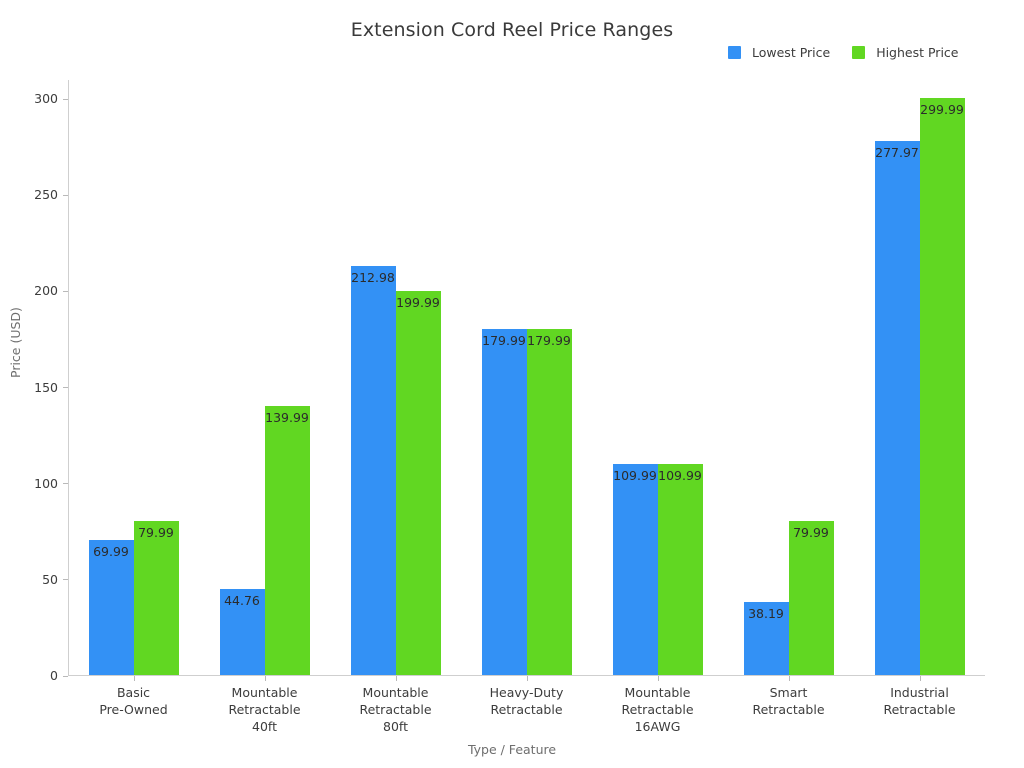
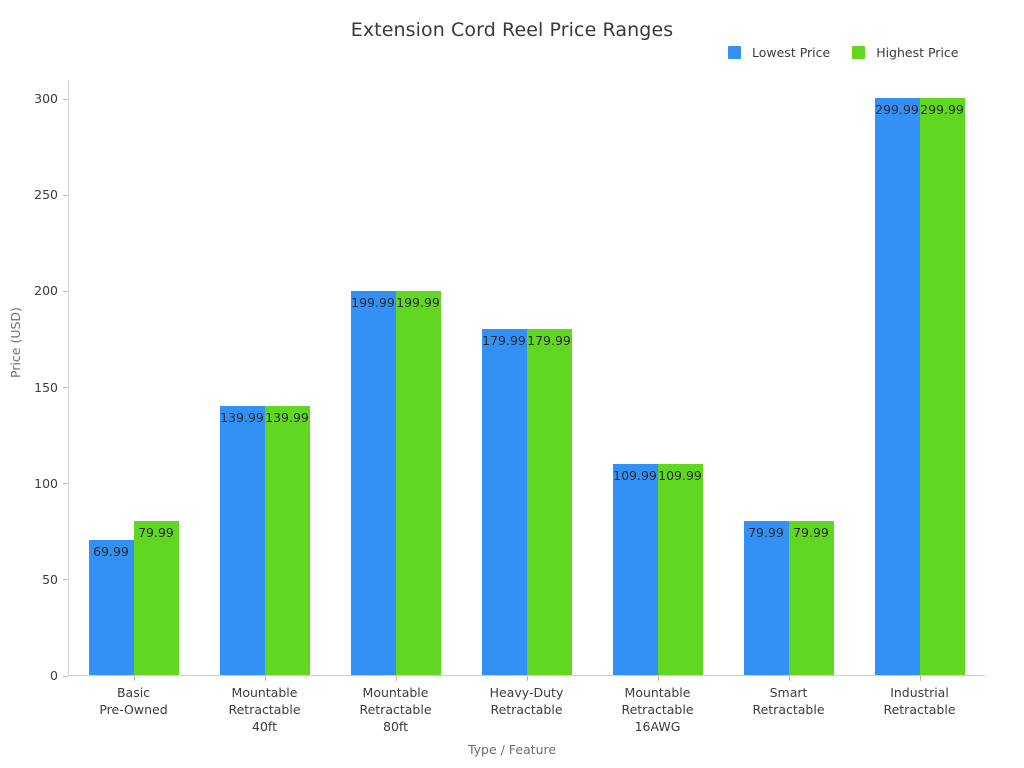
Lowest Price/Mountable Retractable 40ft: 44.76 -> 139.99
Lowest Price/Mountable Retractable 80ft: 212.98 -> 199.99
Lowest Price/Smart Retractable: 38.19 -> 79.99
Lowest Price/Industrial Retractable: 277.97 -> 299.99
